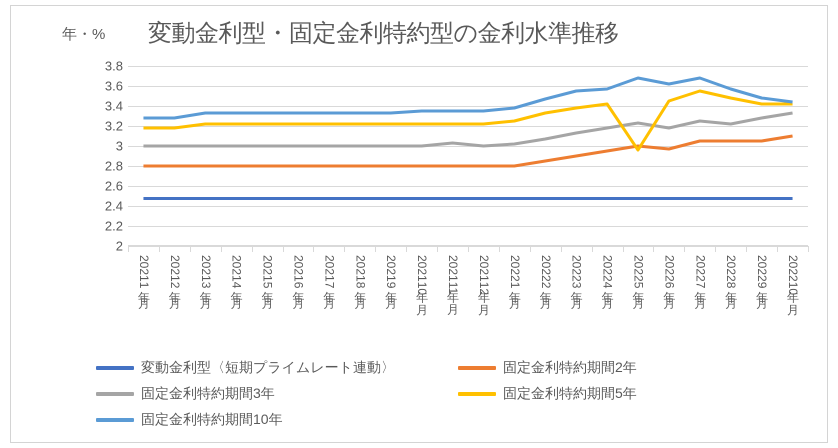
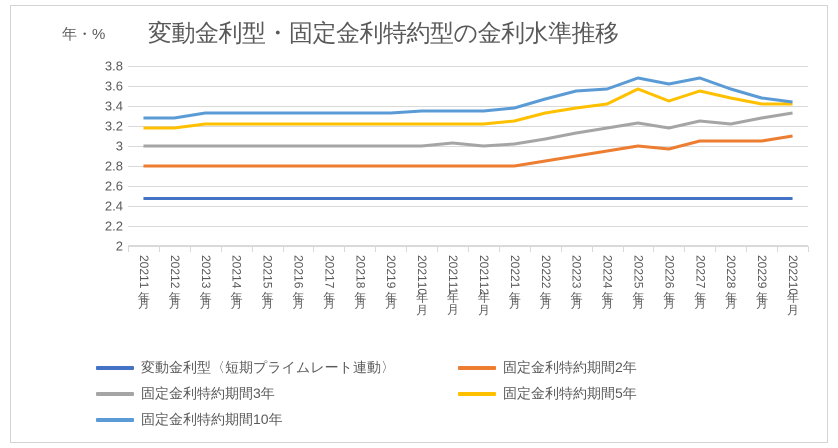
固定金利特約期間5年/2022年5月: 2.96 -> 3.57
